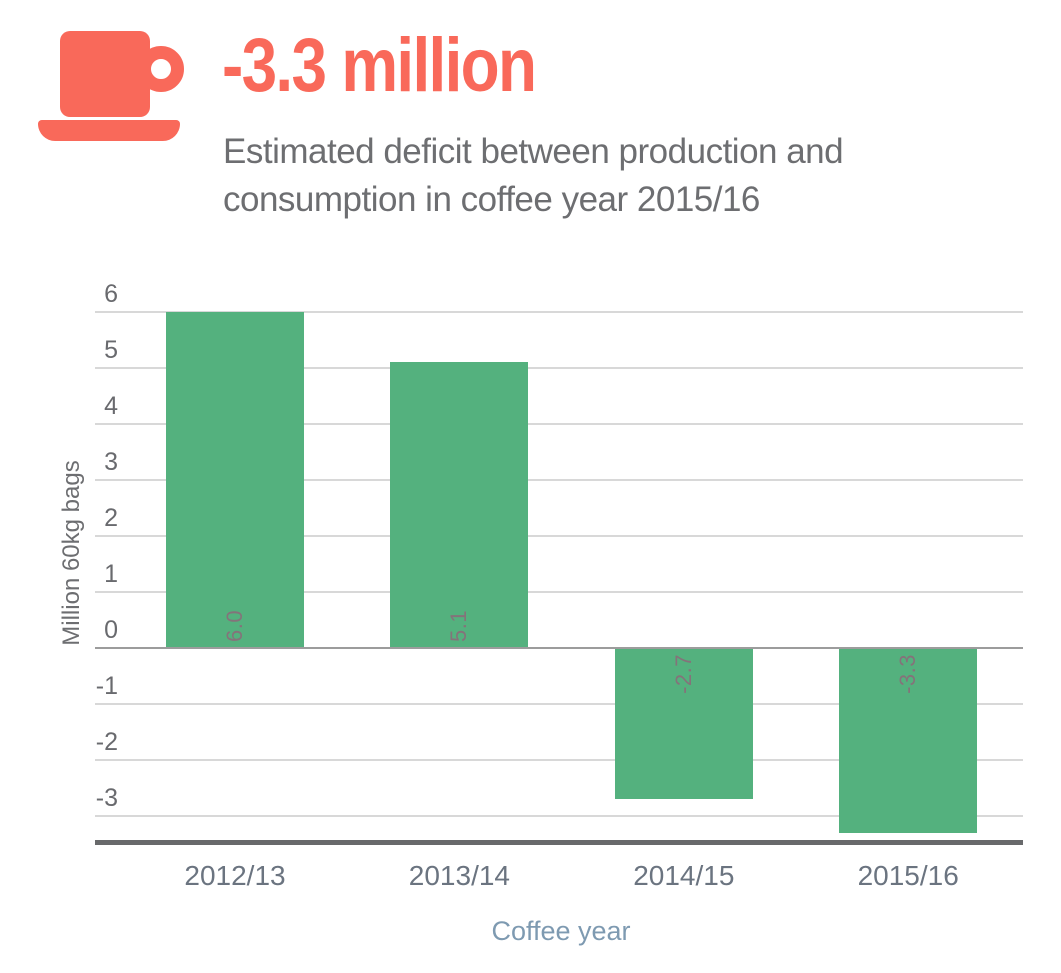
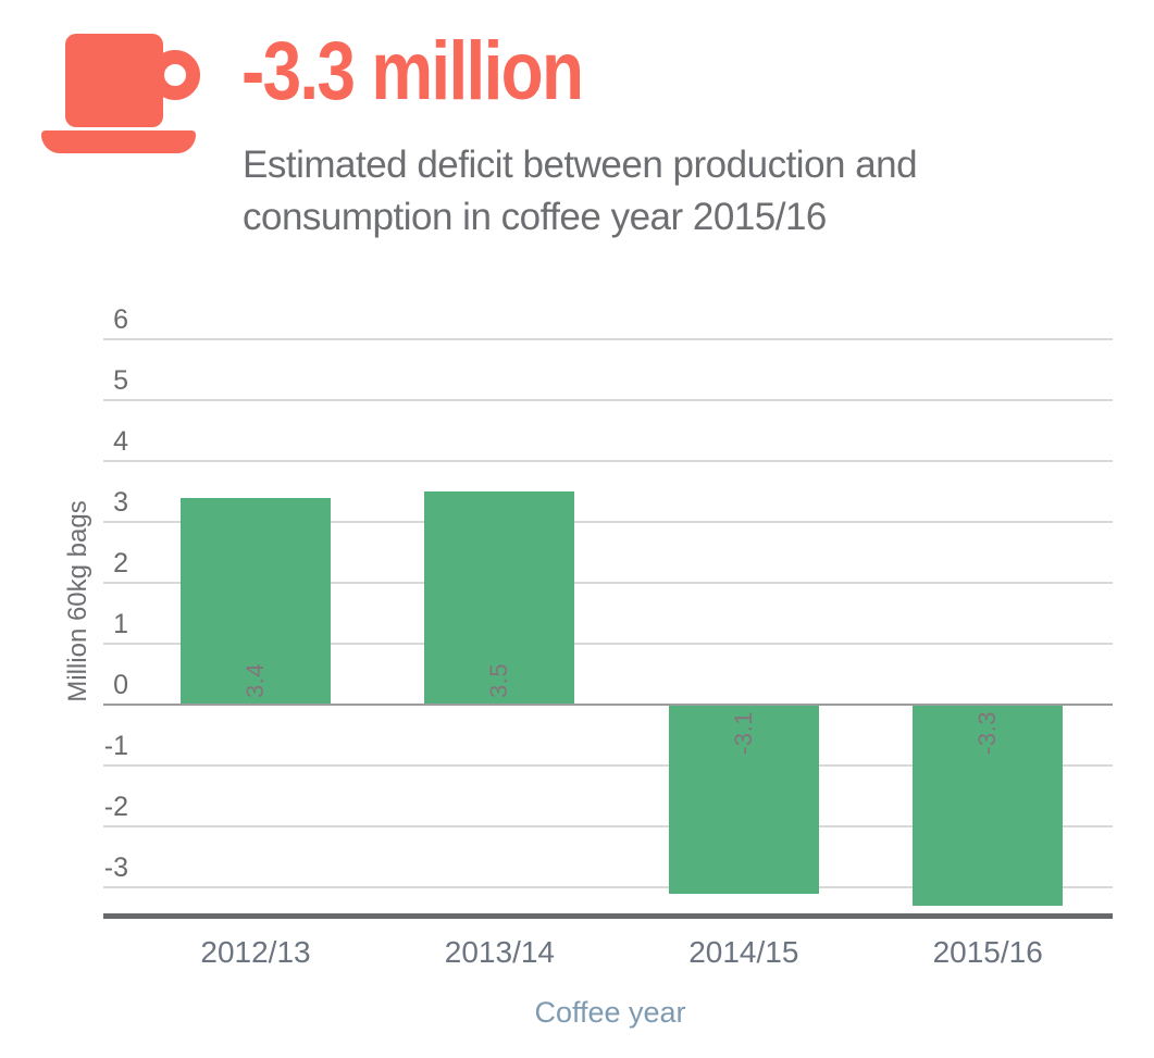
2012/13: 6.0 -> 3.4
2013/14: 5.1 -> 3.5
2014/15: -2.7 -> -3.1
